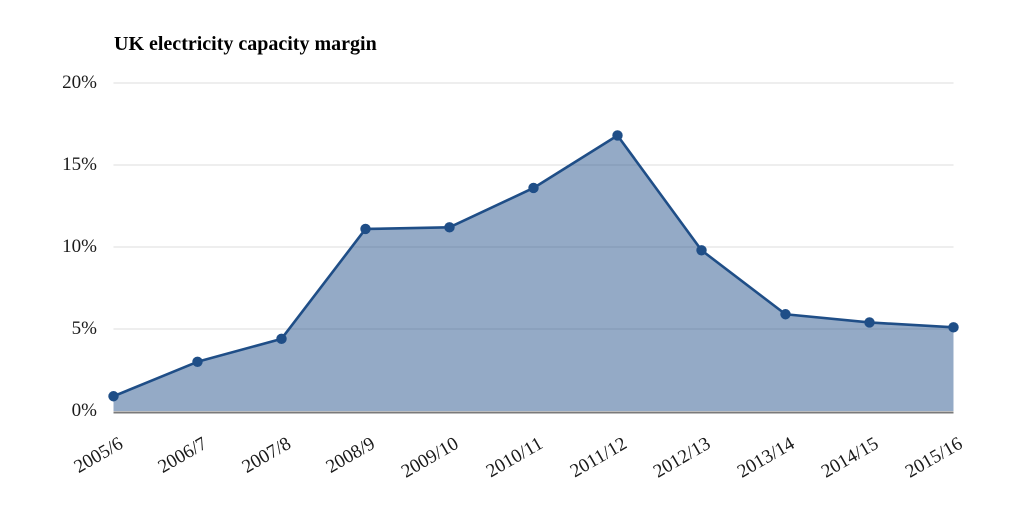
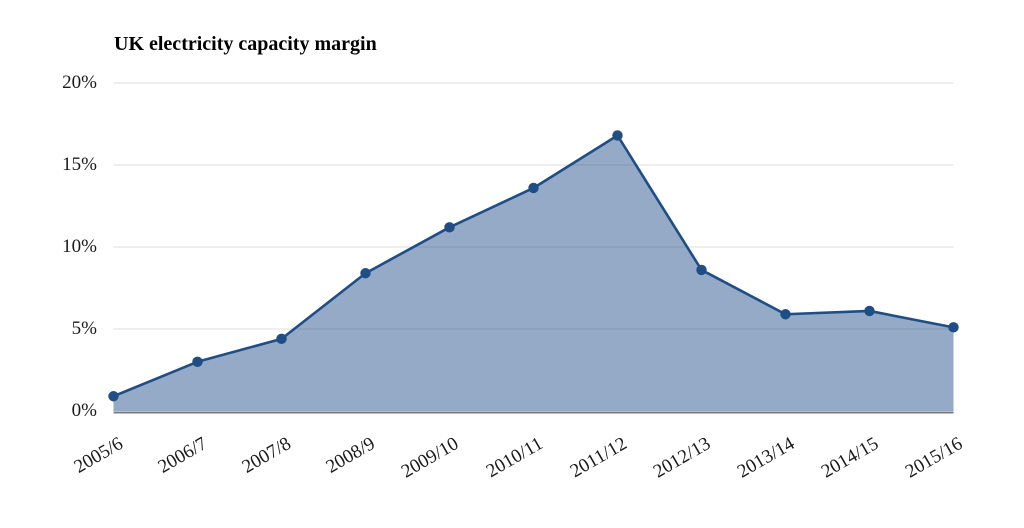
2008/9: 11.1% -> 8.4%
2012/13: 9.8% -> 8.6%
2014/15: 5.4% -> 6.1%
